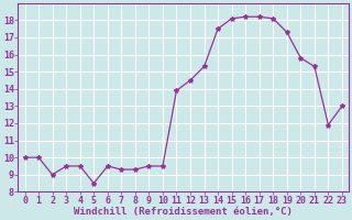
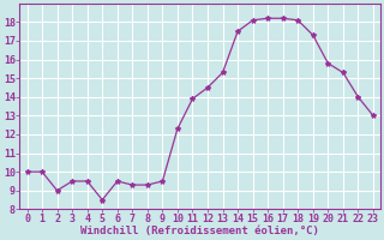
10: 9.5 -> 12.3
22: 11.9 -> 14.0
